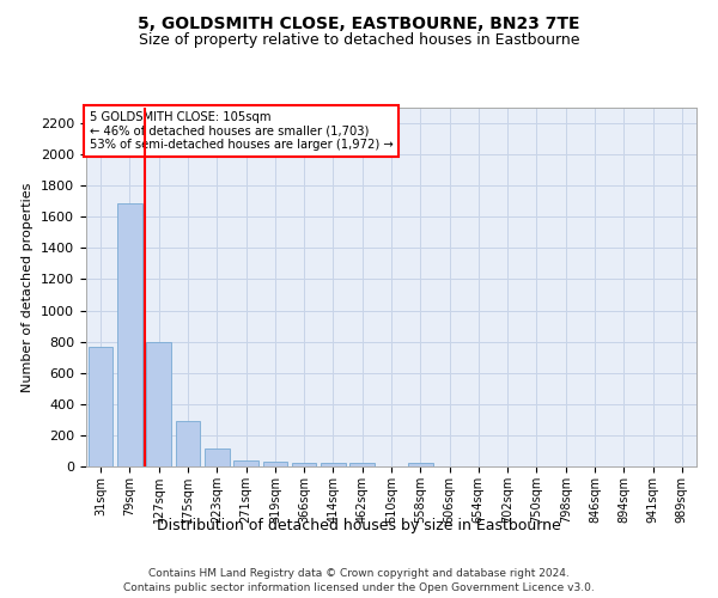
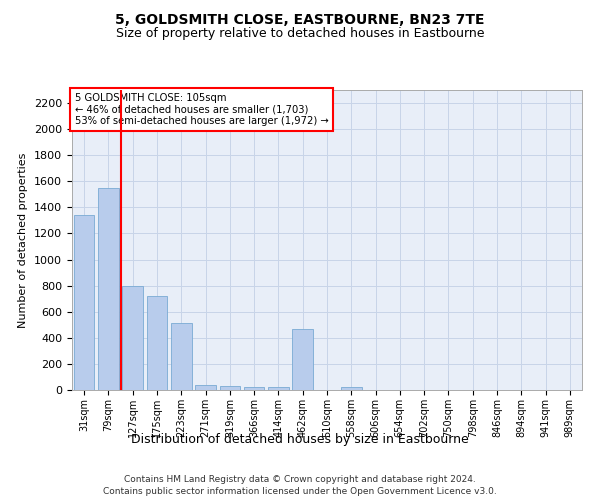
31sqm: 770 -> 1340
79sqm: 1690 -> 1550
175sqm: 300 -> 720
223sqm: 120 -> 510
462sqm: 20 -> 470
